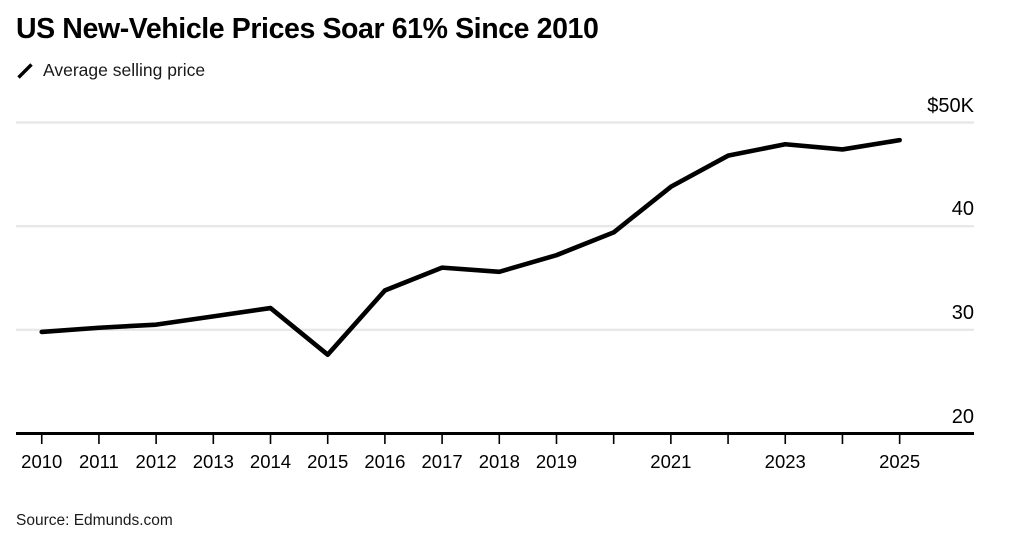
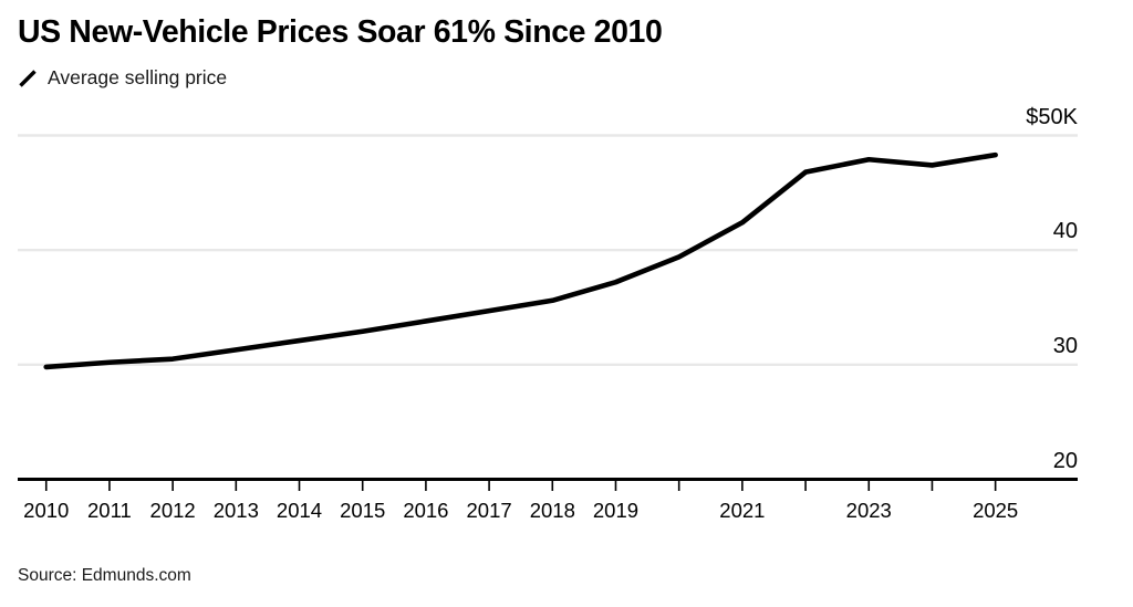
2015: $27.6K -> $32.9K
2017: $36.0K -> $34.7K
2021: $43.8K -> $42.4K
